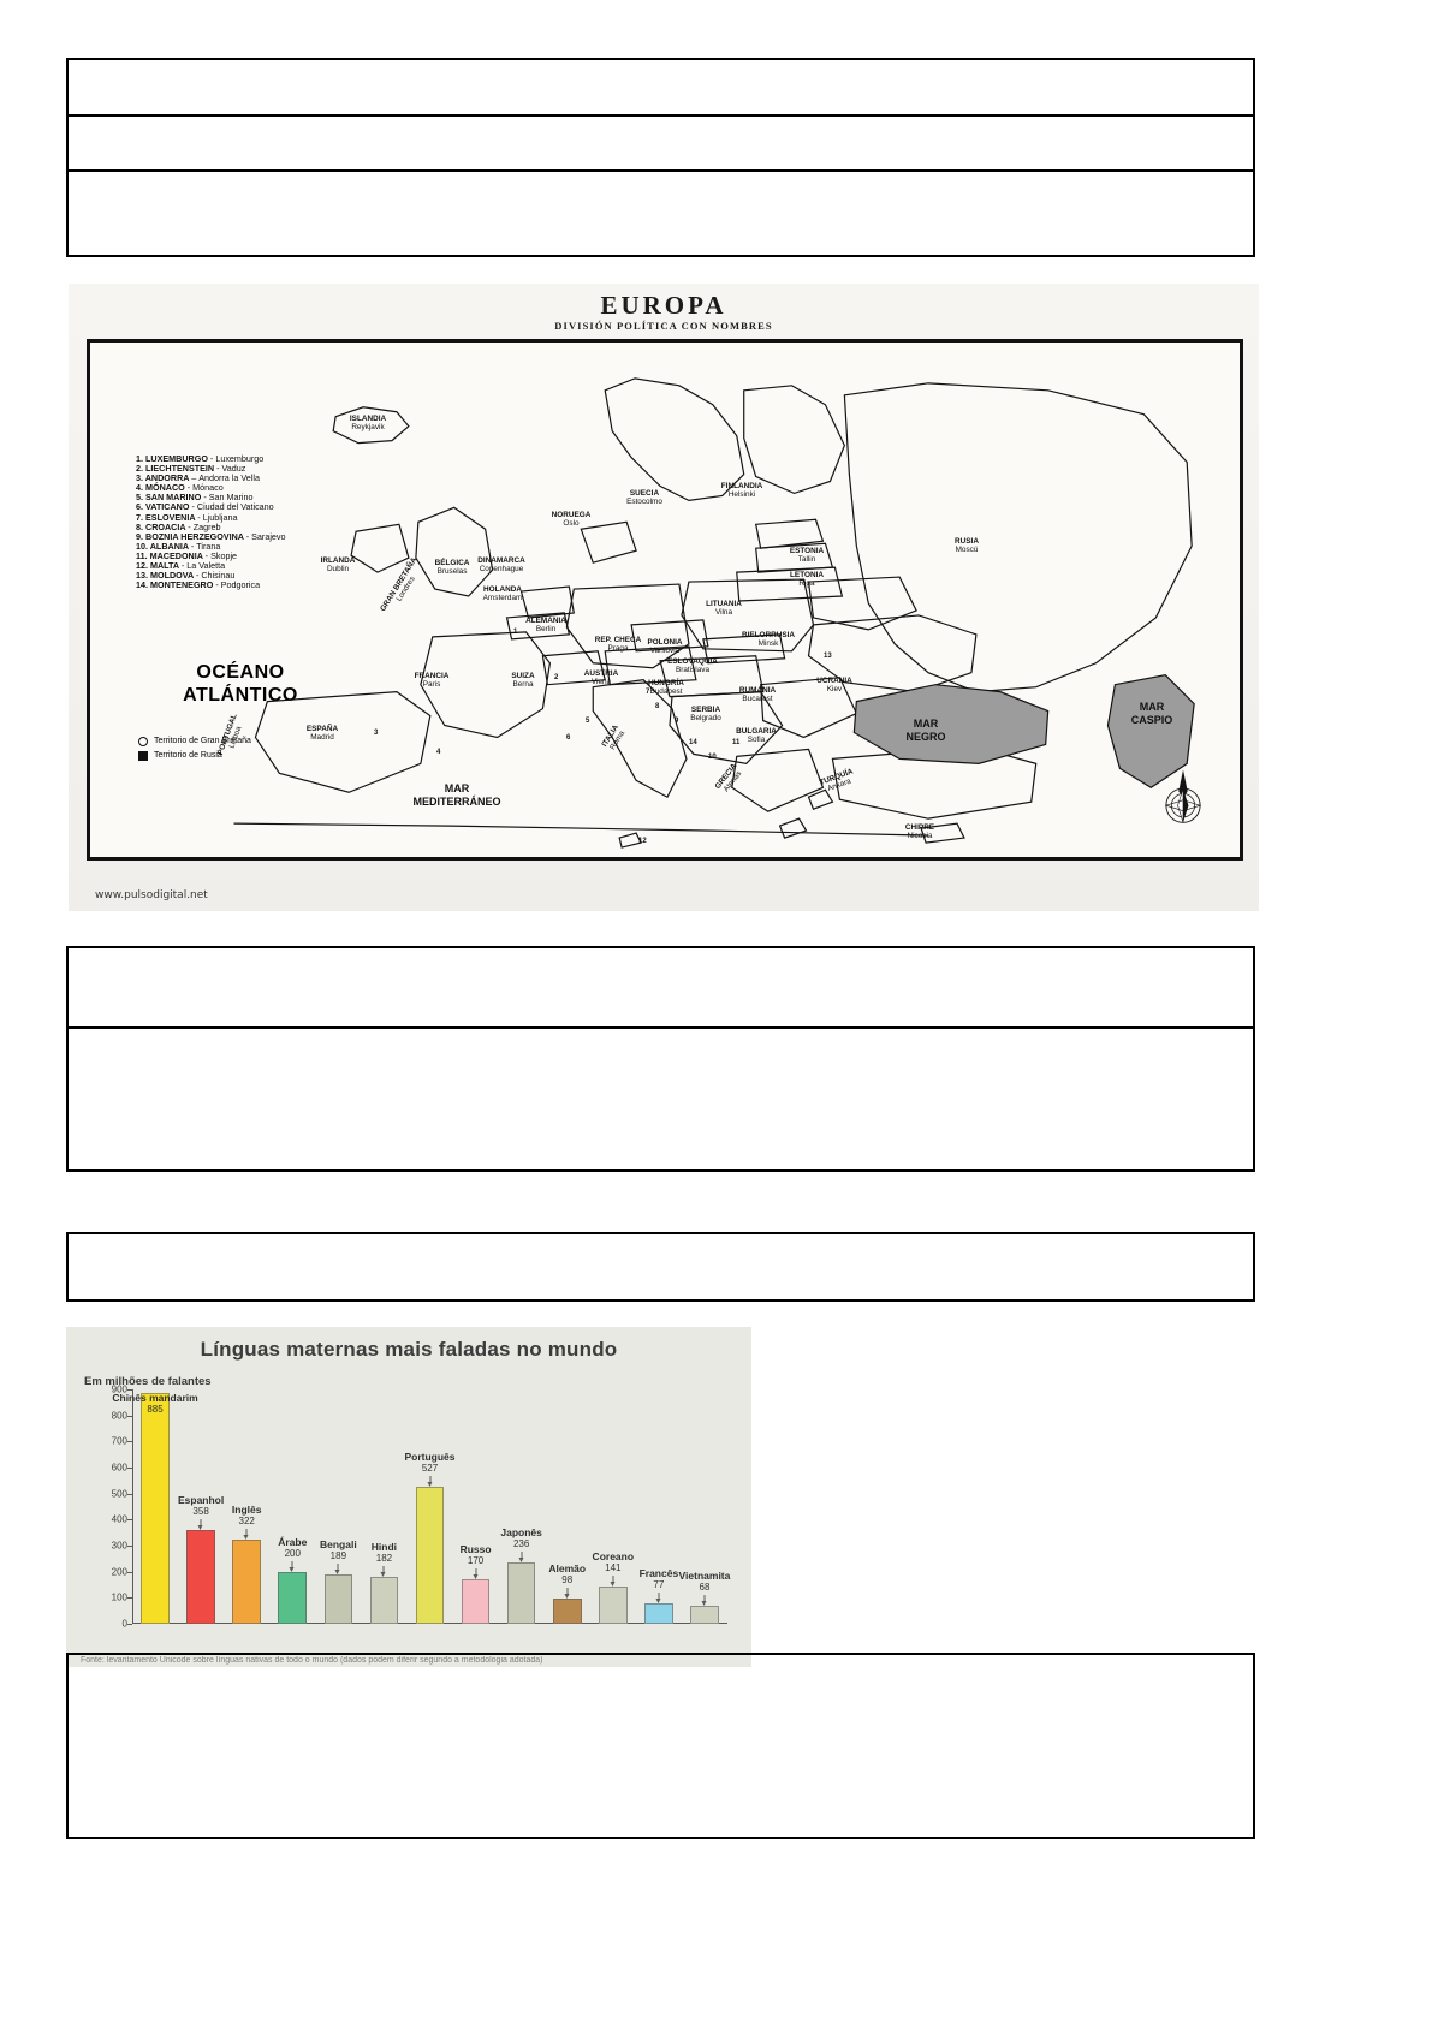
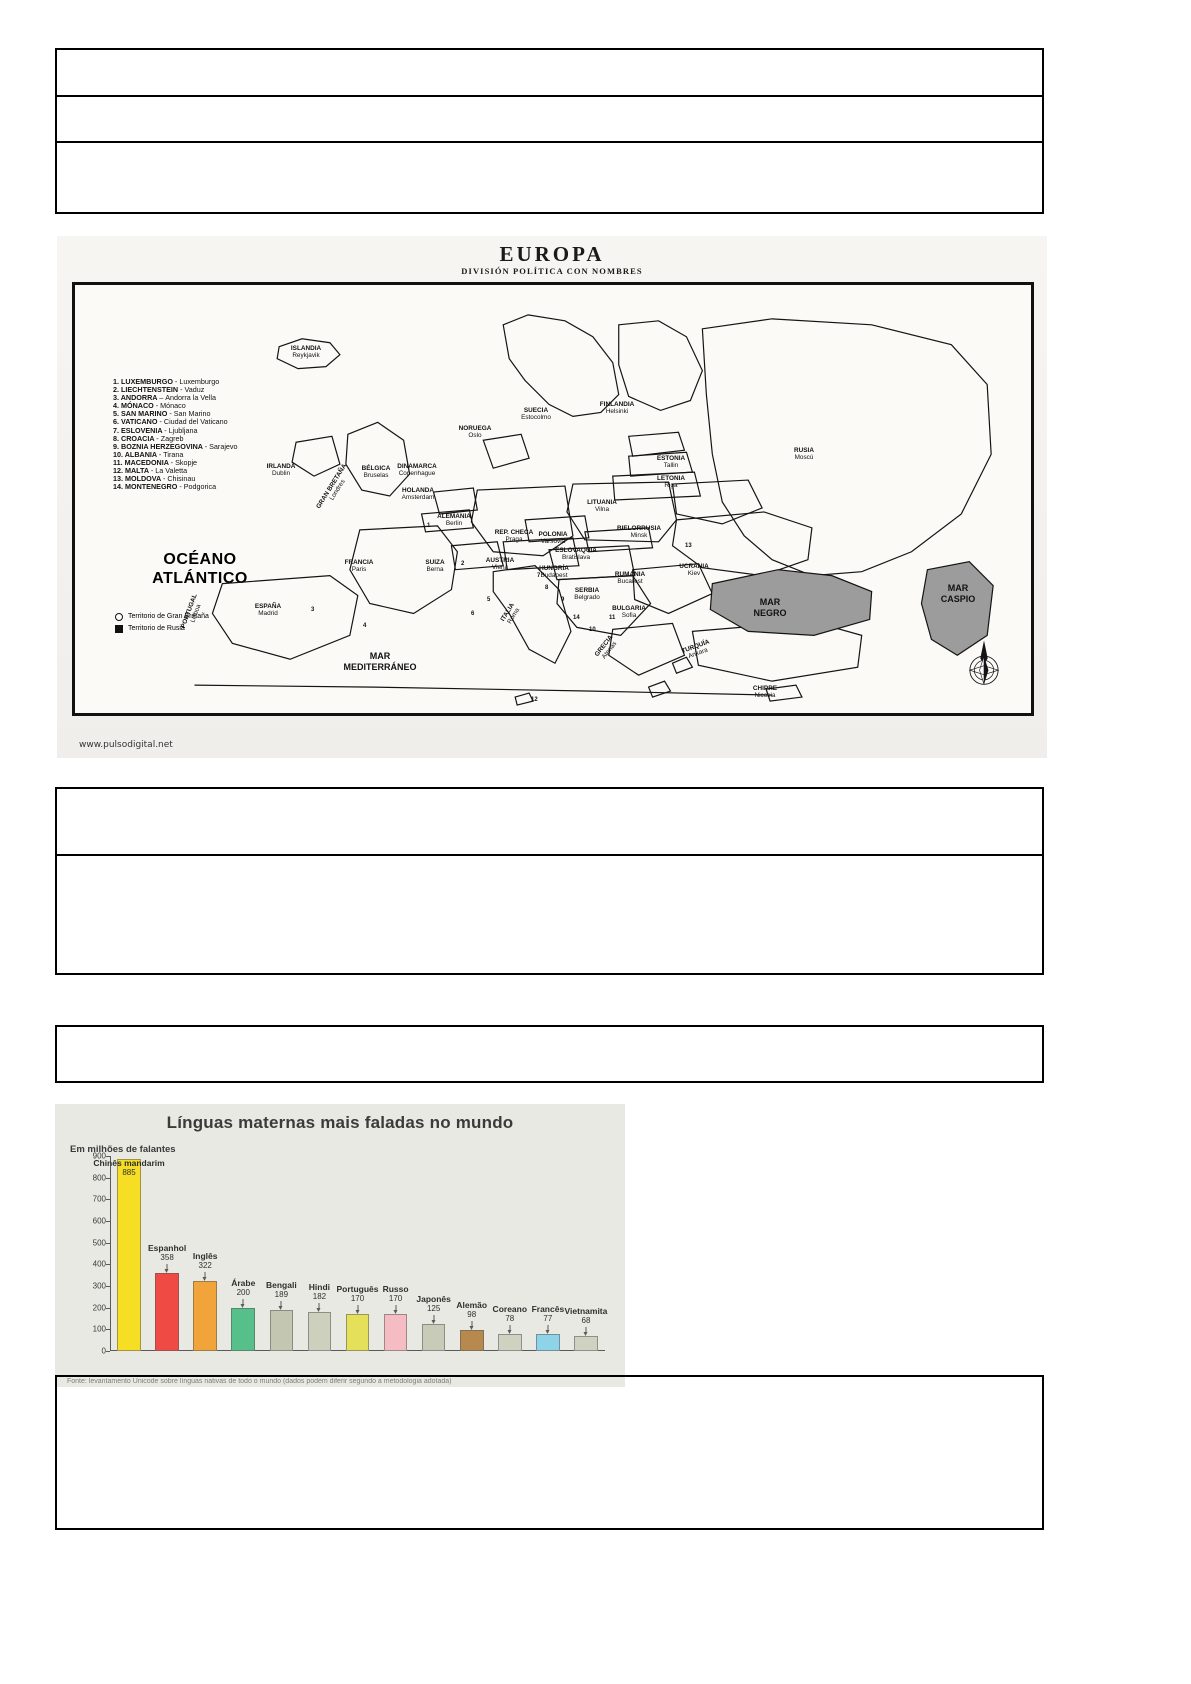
Português: 527 -> 170
Japonês: 236 -> 125
Coreano: 141 -> 78
